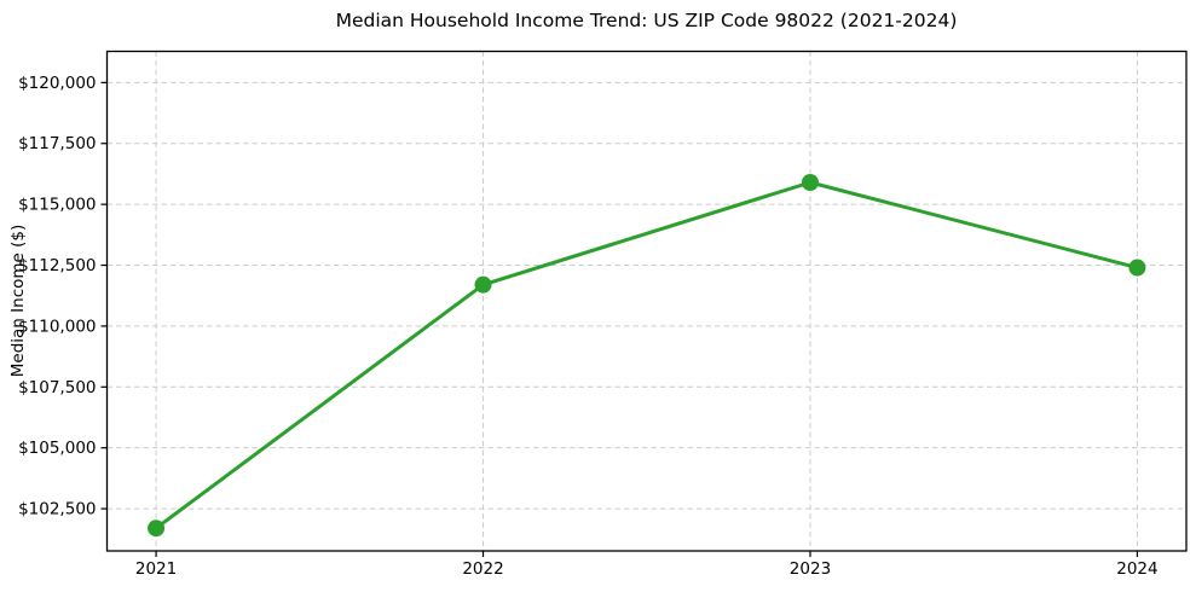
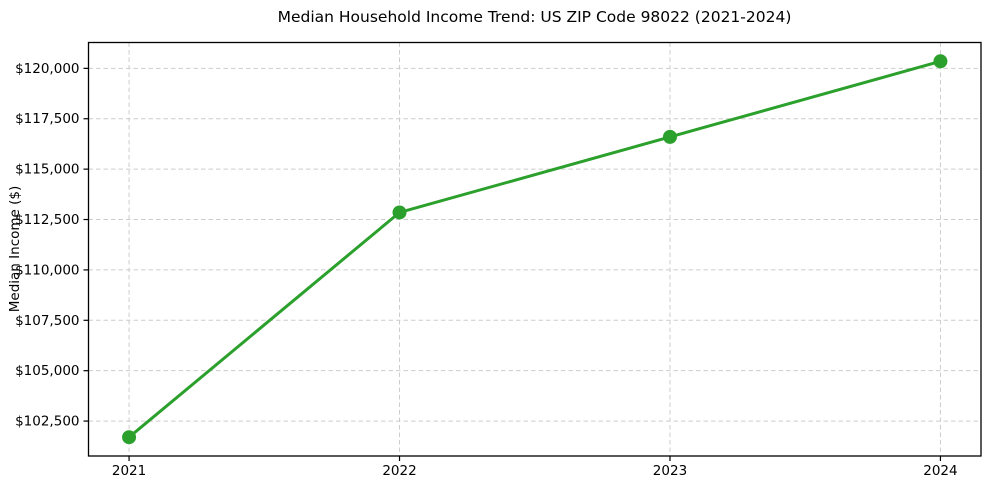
2022: $111700 -> $112800
2023: $115900 -> $116600
2024: $112400 -> $120400
